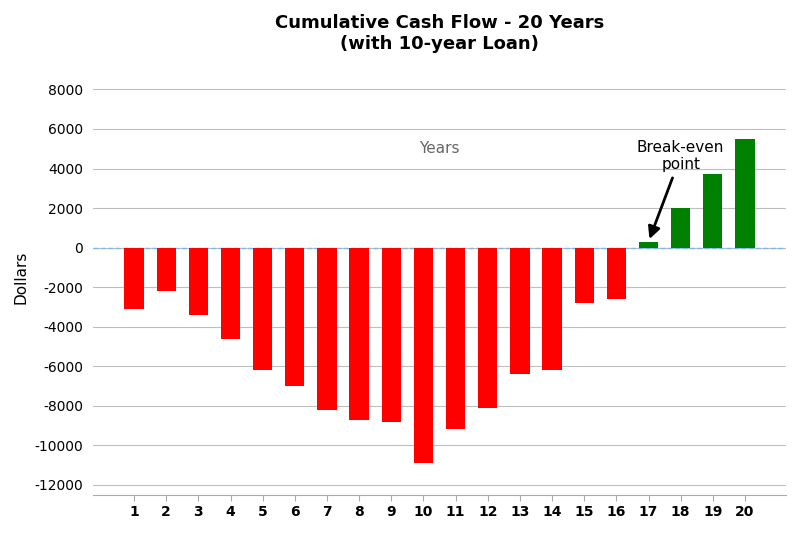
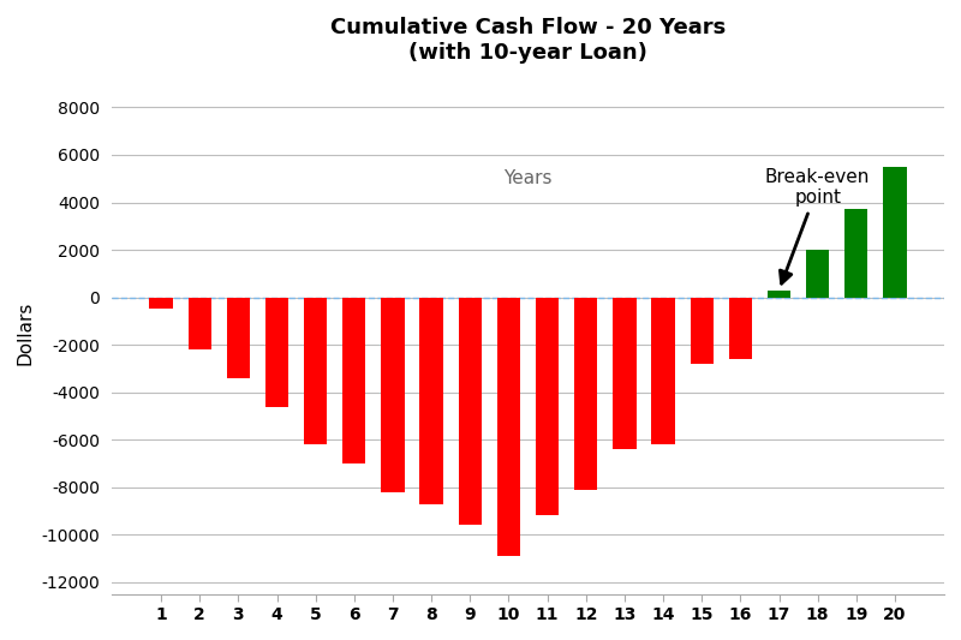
1: -3100 -> -500
9: -8800 -> -9600
